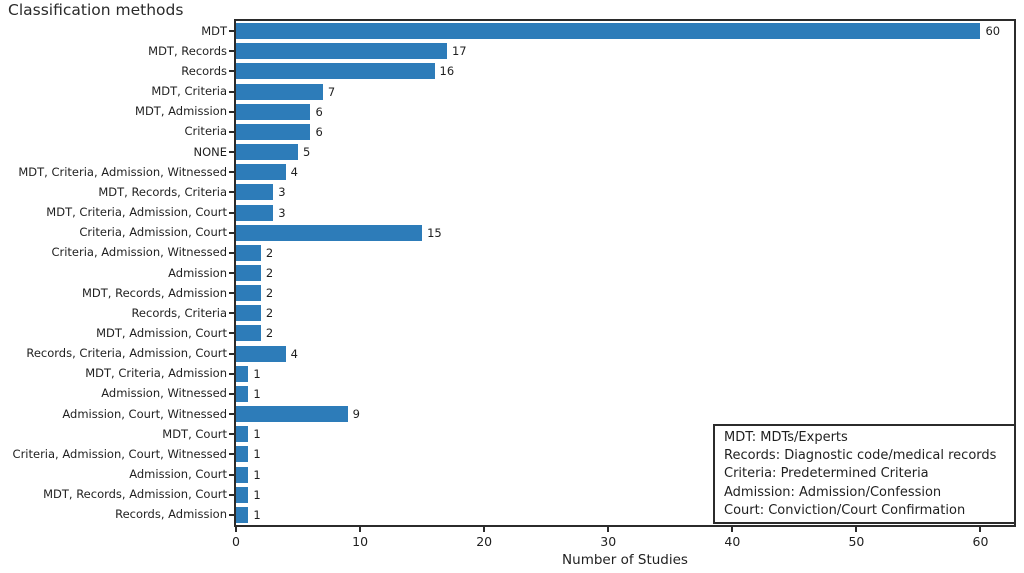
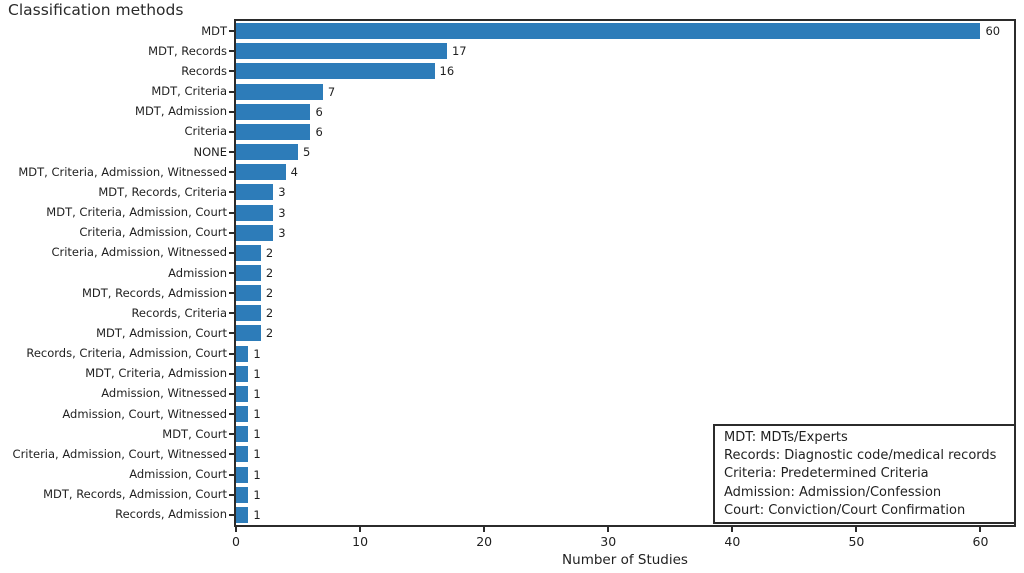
Criteria, Admission, Court: 15 -> 3
Records, Criteria, Admission, Court: 4 -> 1
Admission, Court, Witnessed: 9 -> 1
